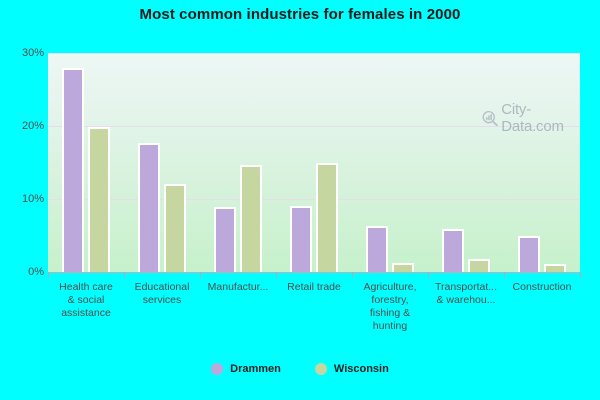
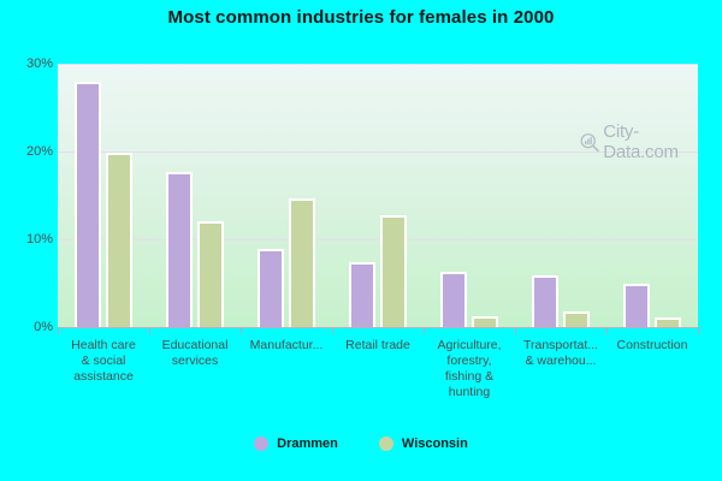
Drammen/Retail trade: 9% -> 7%
Wisconsin/Retail trade: 15% -> 13%
